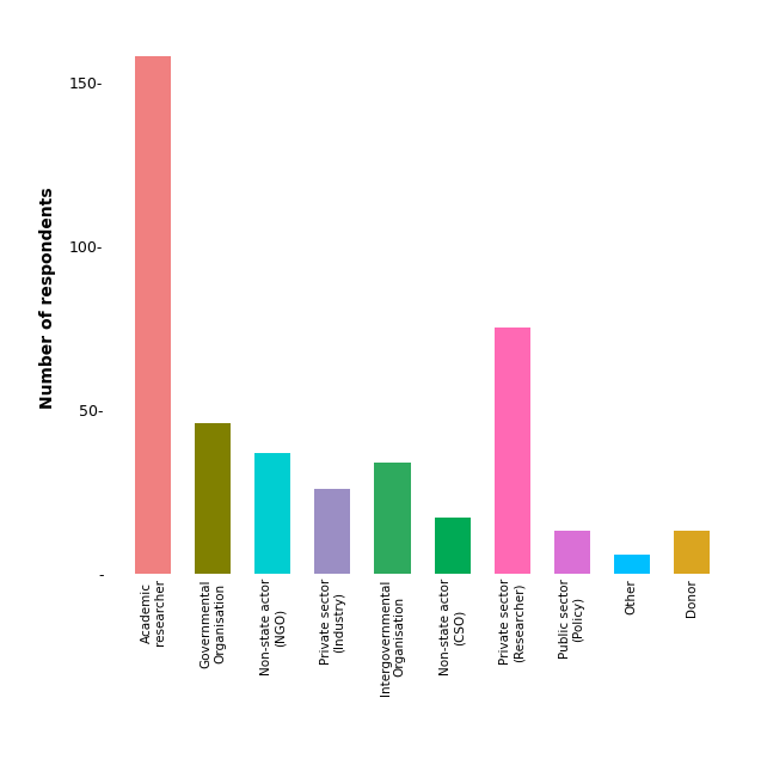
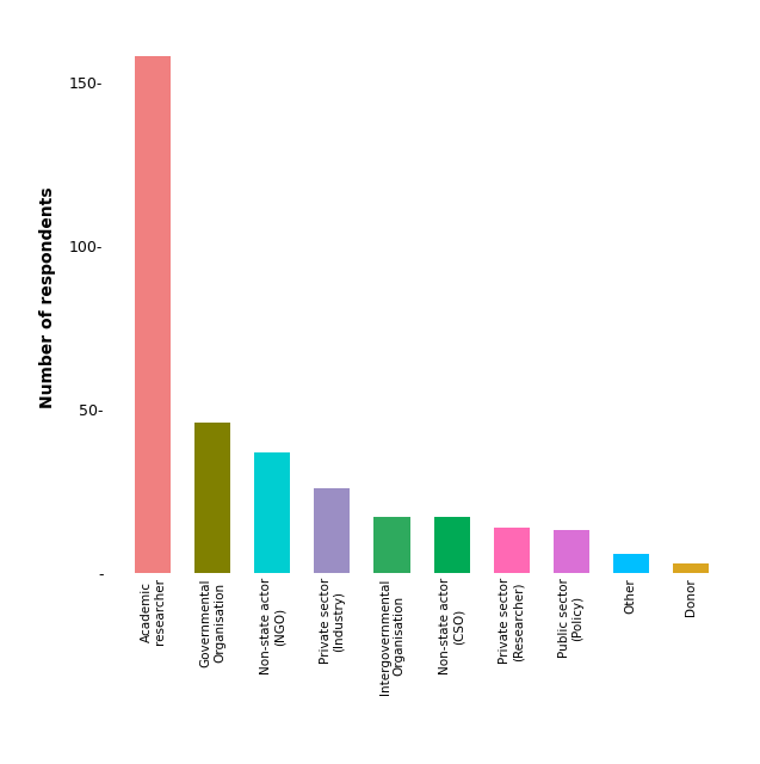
Intergovernmental Organisation: 34- -> 17-
Private sector (Researcher): 75- -> 14-
Donor: 13- -> 3-
